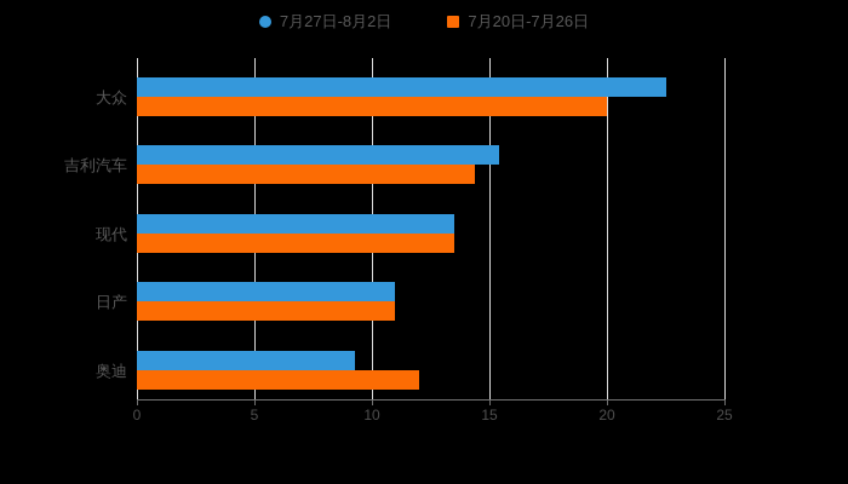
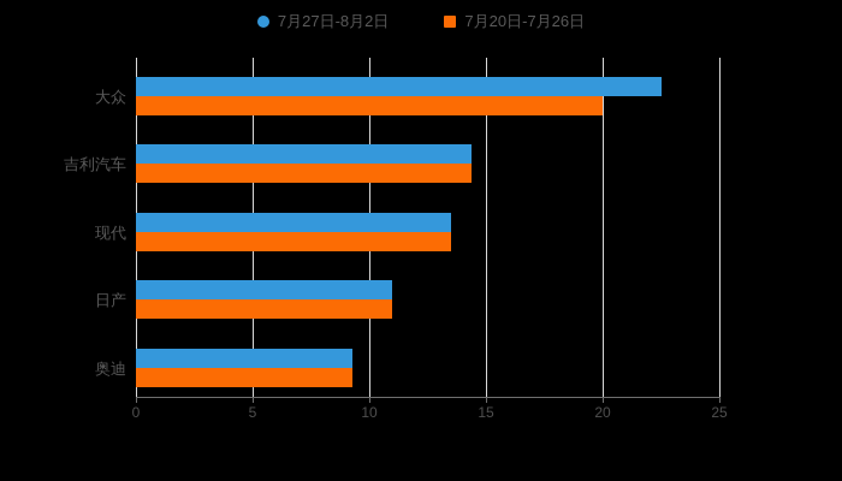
7月27日-8月2日/吉利汽车: 15.4 -> 14.4
7月20日-7月26日/奥迪: 12.0 -> 9.3
